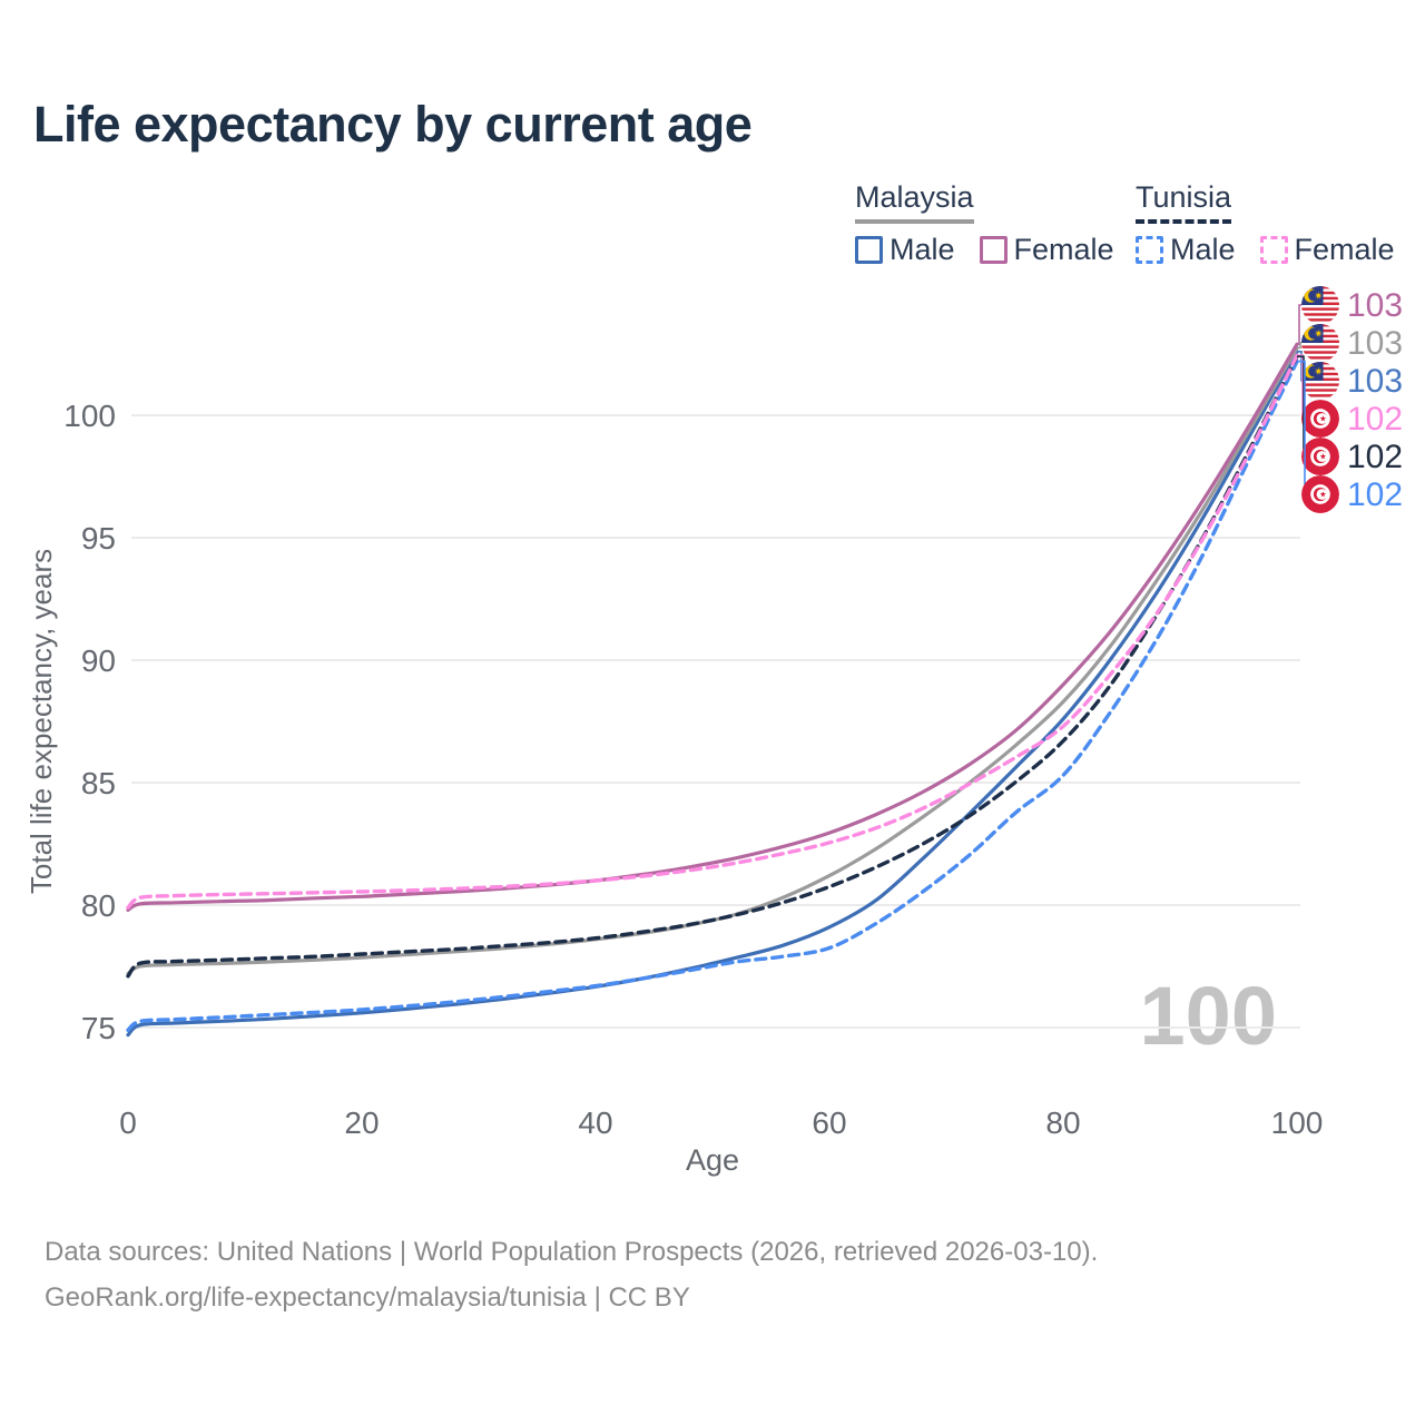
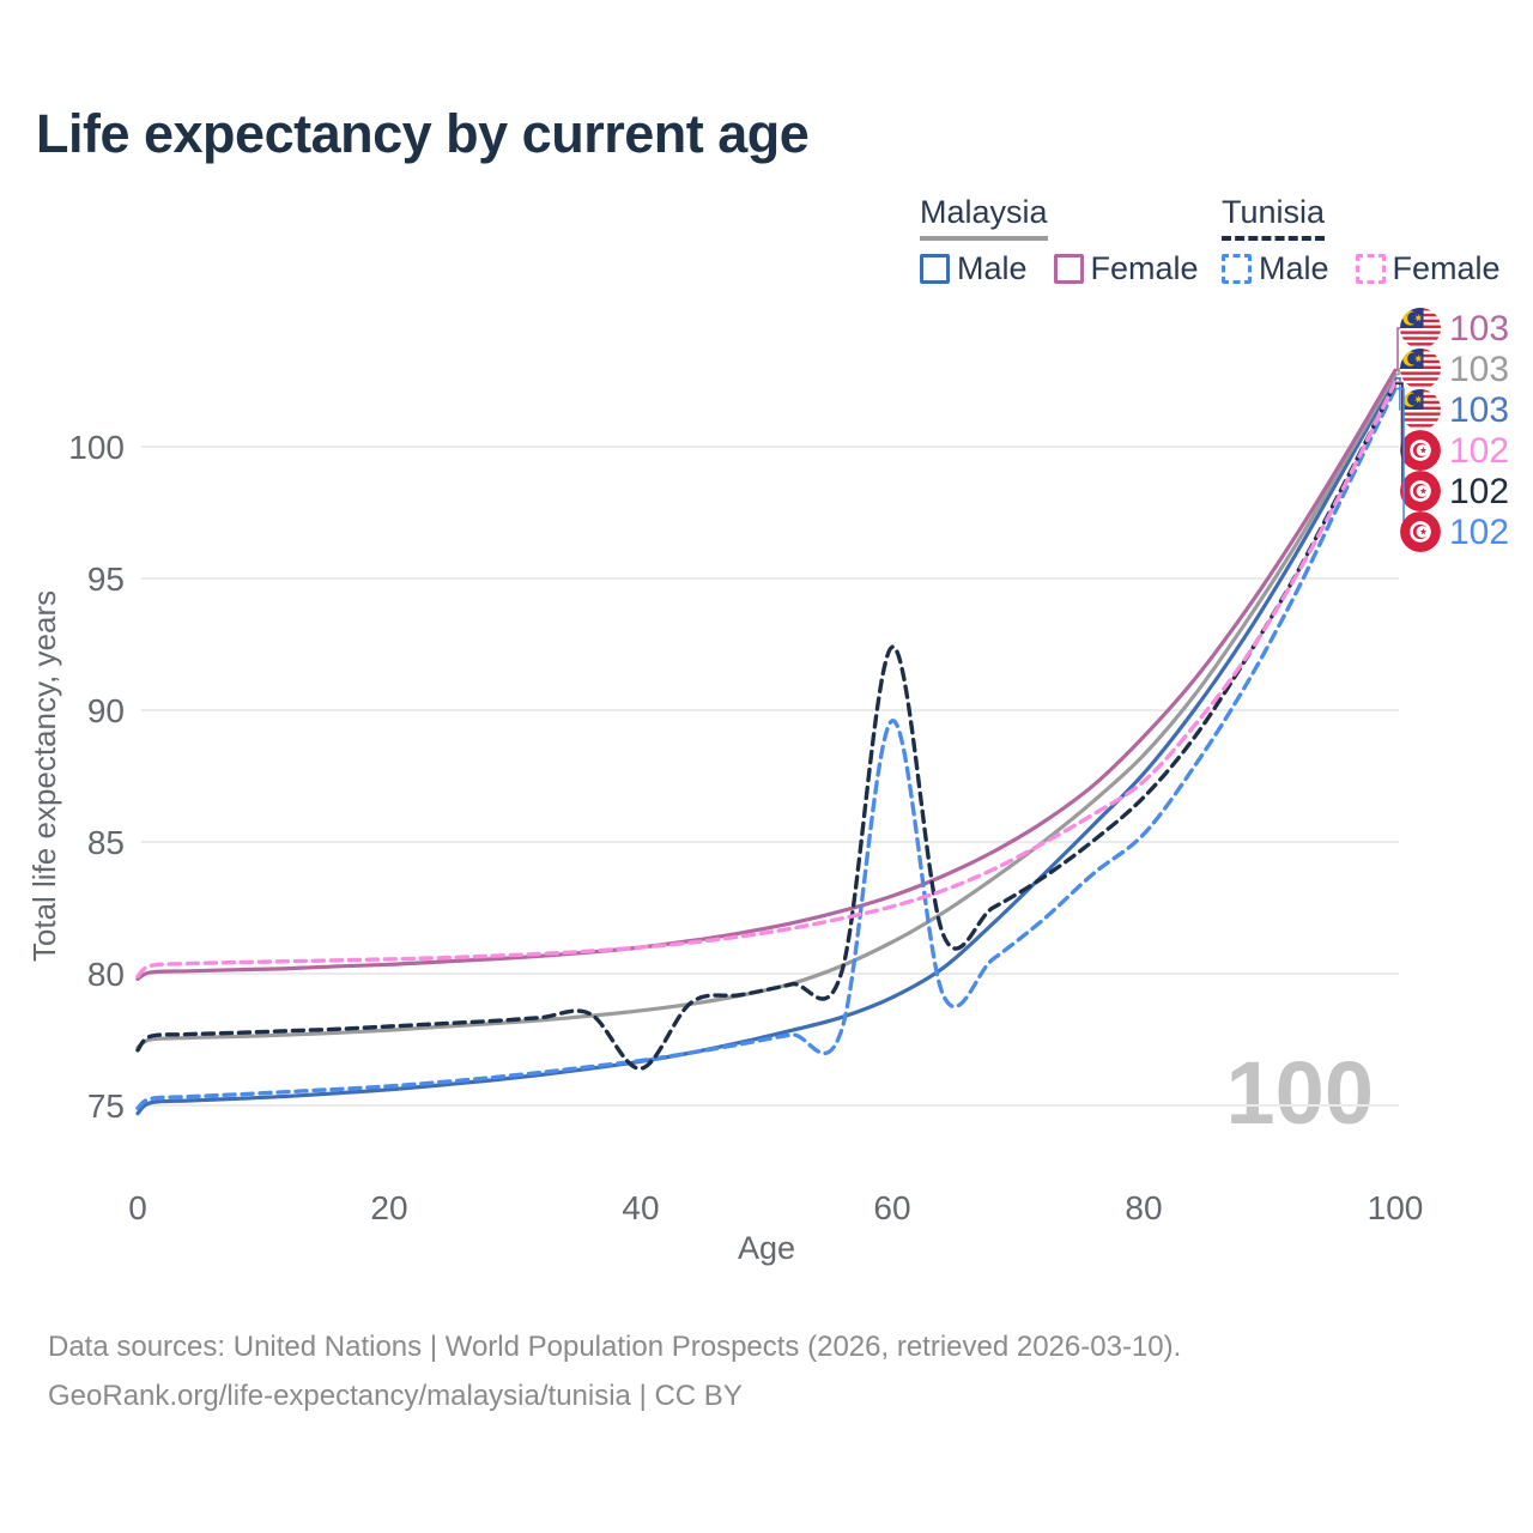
Tunisia/40: 78.7 -> 76.4
Tunisia Male/60: 78.2 -> 89.6
Tunisia/60: 80.8 -> 92.4
